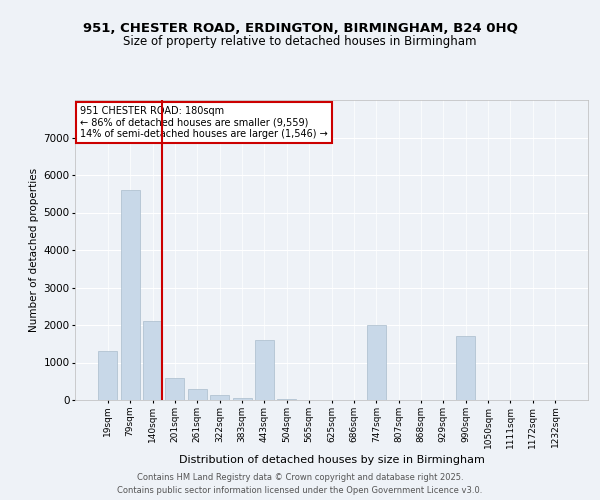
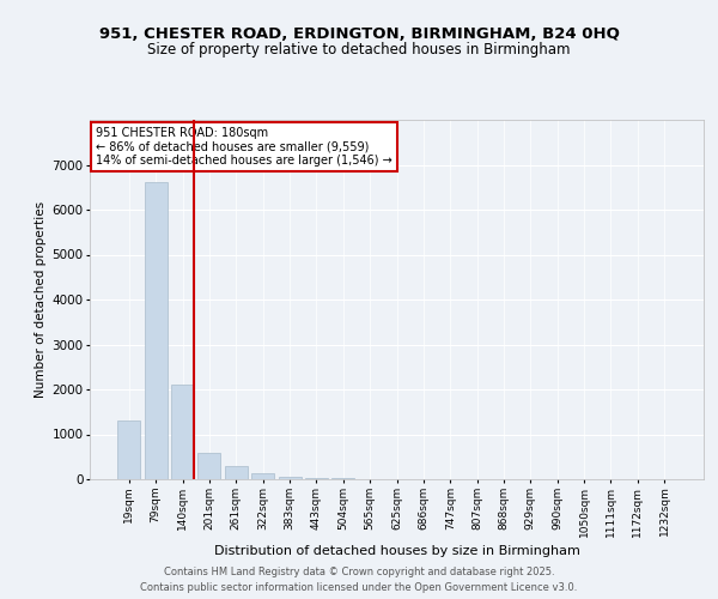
79sqm: 5600 -> 6620
443sqm: 1600 -> 40
747sqm: 2000 -> 0
990sqm: 1700 -> 0
